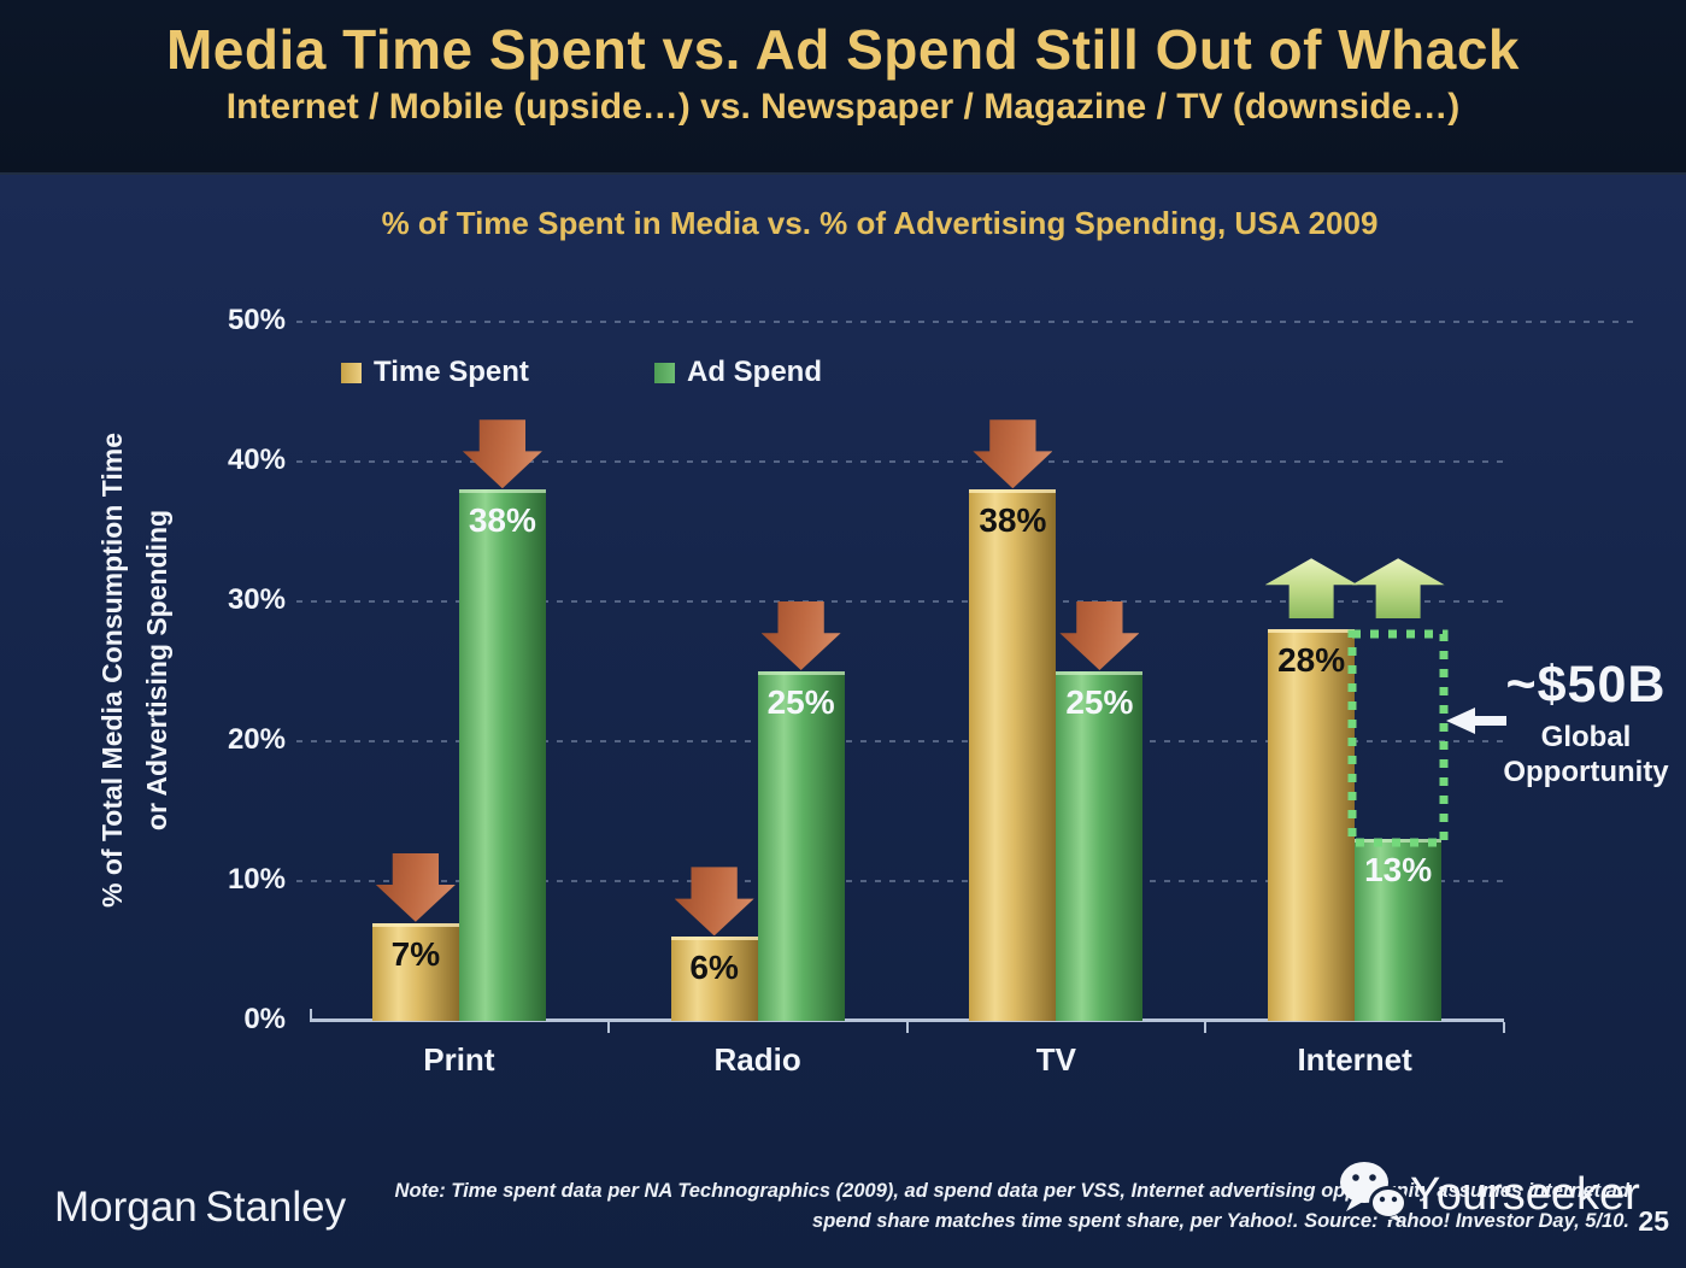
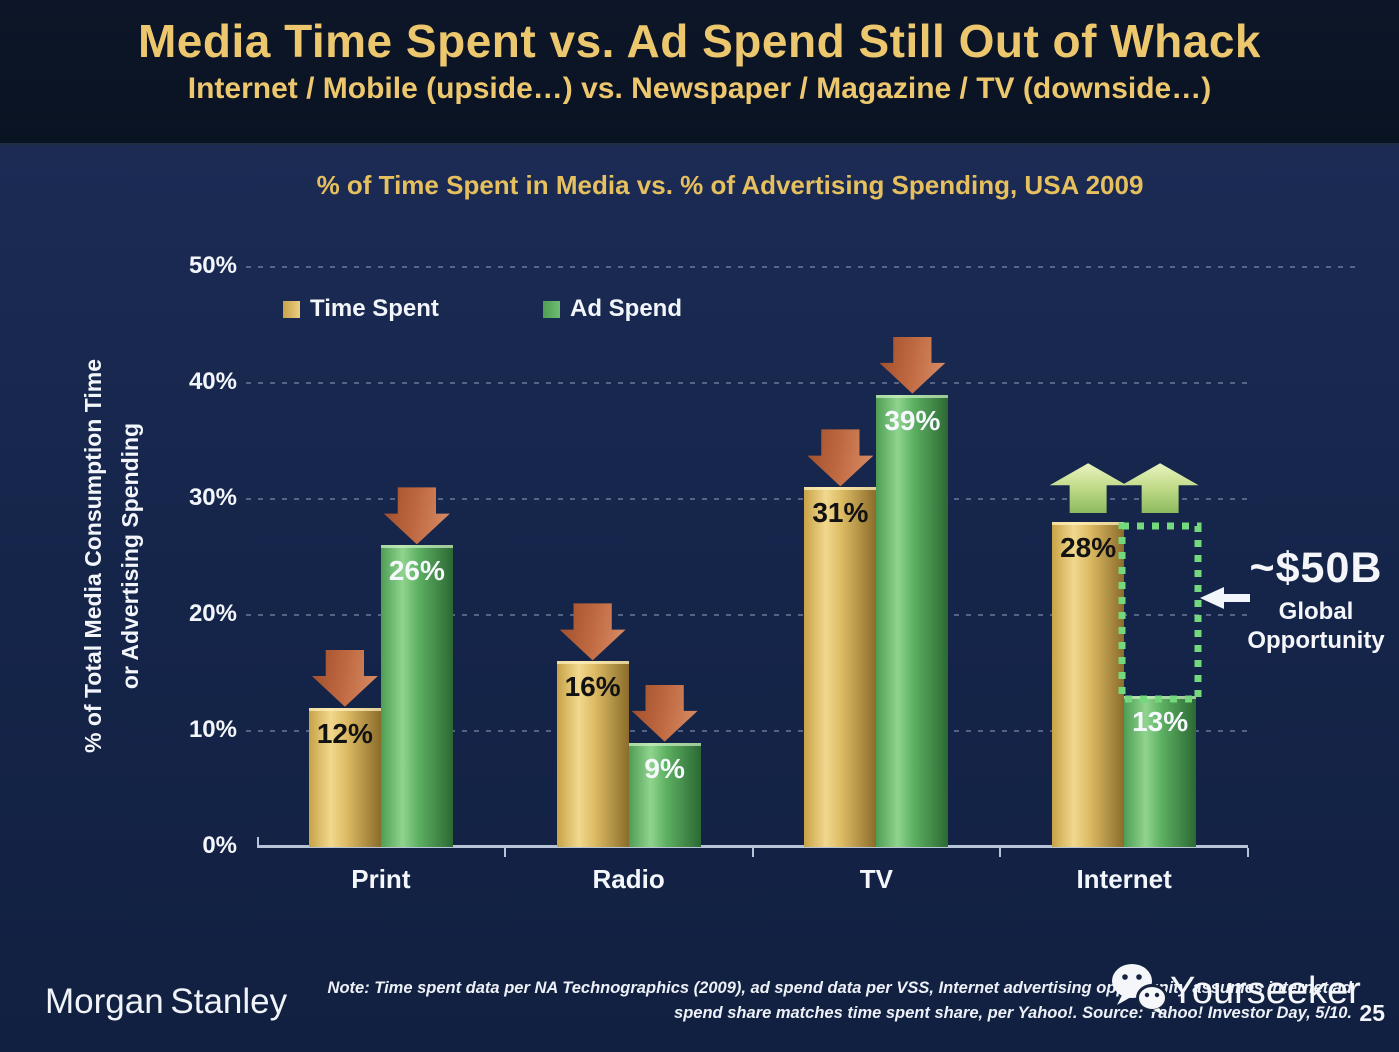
Time Spent/Print: 7% -> 12%
Ad Spend/Print: 38% -> 26%
Time Spent/Radio: 6% -> 16%
Ad Spend/Radio: 25% -> 9%
Time Spent/TV: 38% -> 31%
Ad Spend/TV: 25% -> 39%
